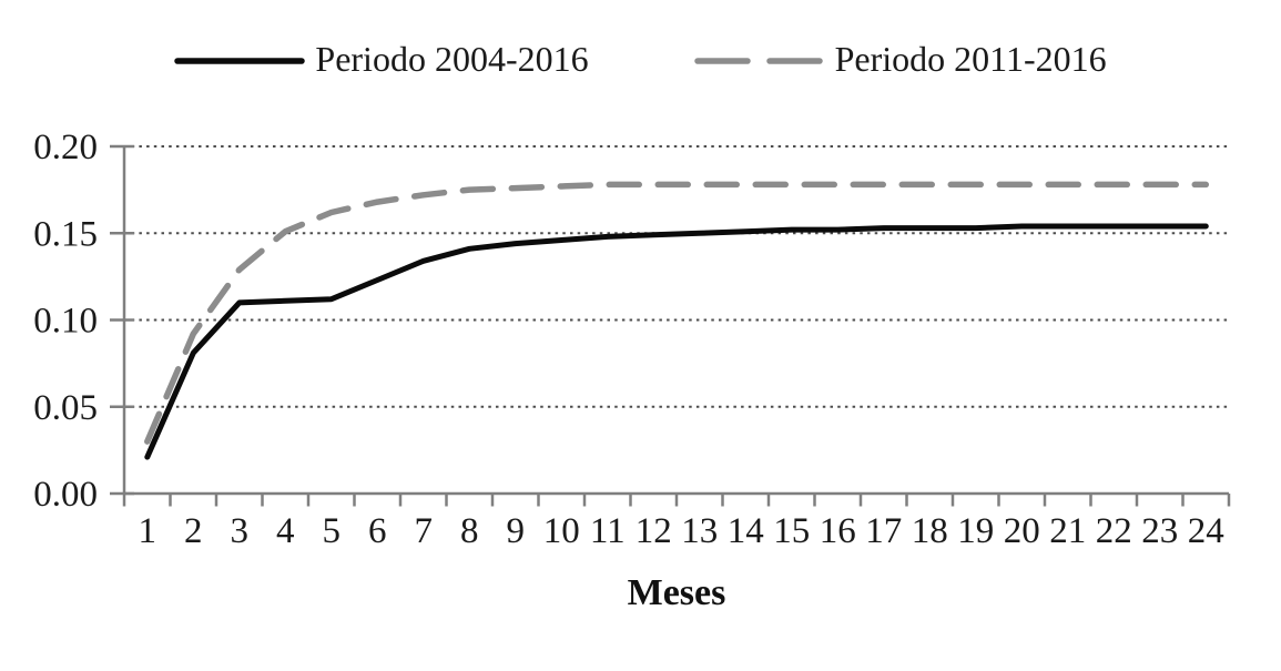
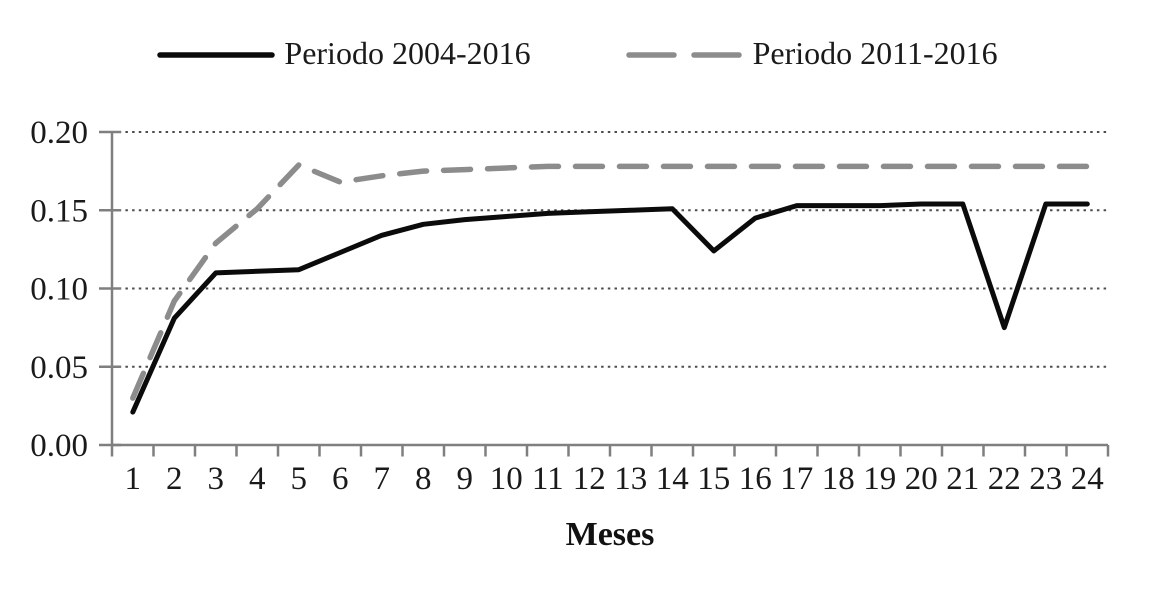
Periodo 2011-2016/5: 0.162 -> 0.179
Periodo 2004-2016/15: 0.152 -> 0.124
Periodo 2004-2016/16: 0.152 -> 0.145
Periodo 2004-2016/22: 0.154 -> 0.075
